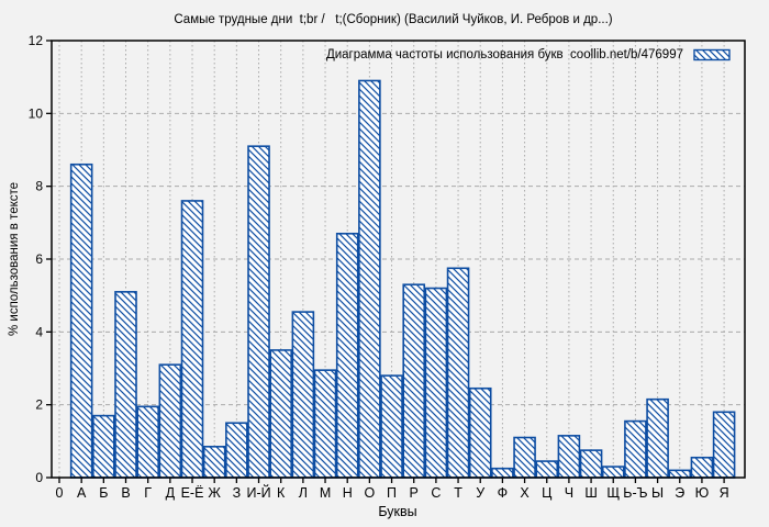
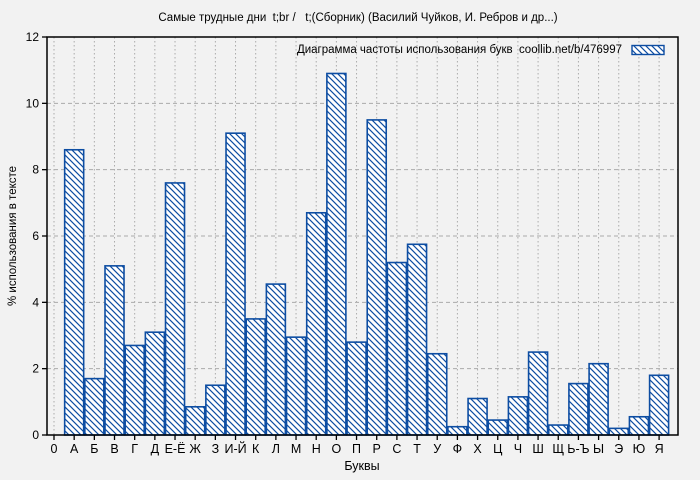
Г: 1.9 -> 2.7
Р: 5.3 -> 9.5
Ш: 0.8 -> 2.5
